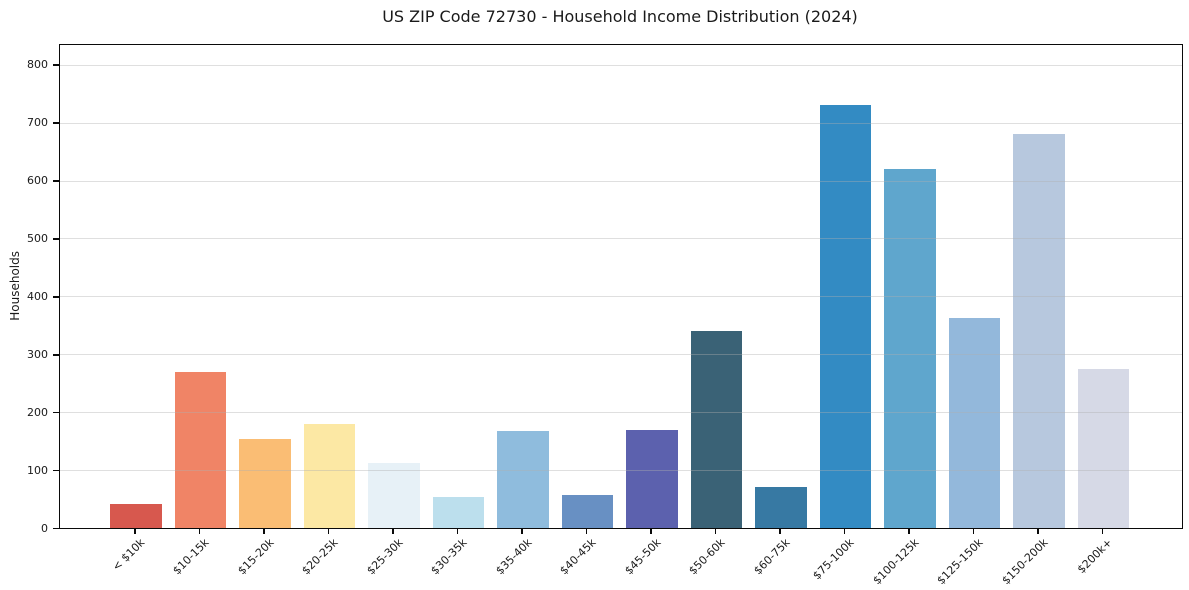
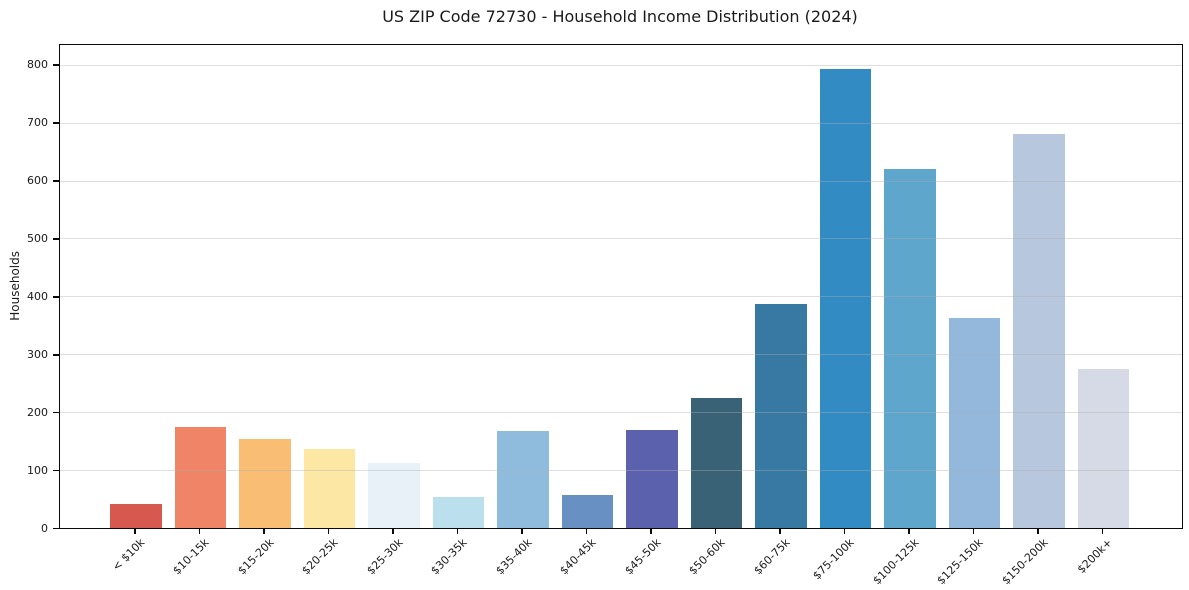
$10-15k: 270 -> 170
$20-25k: 180 -> 140
$50-60k: 340 -> 220
$60-75k: 70 -> 390
$75-100k: 730 -> 790
